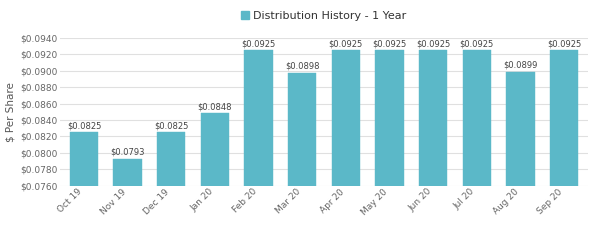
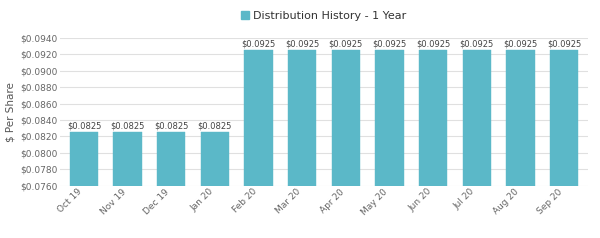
Nov 19: $0.0793 -> $0.0825
Jan 20: $0.0848 -> $0.0825
Mar 20: $0.0898 -> $0.0925
Aug 20: $0.0899 -> $0.0925
